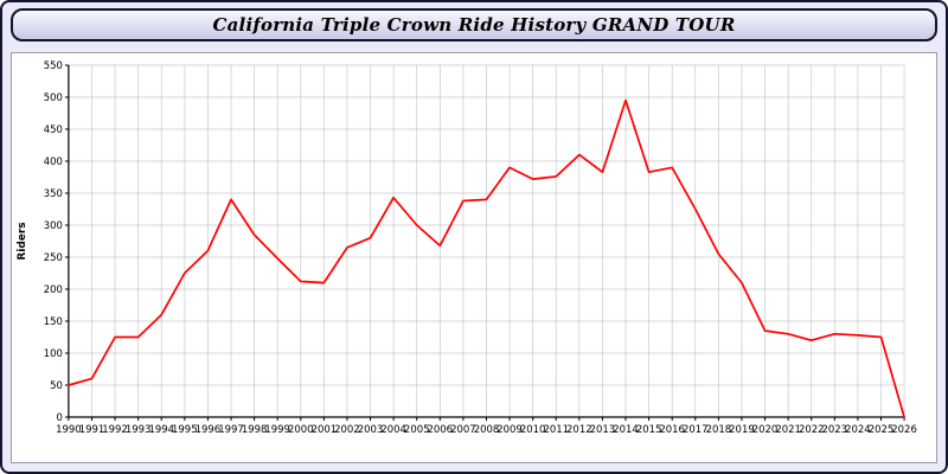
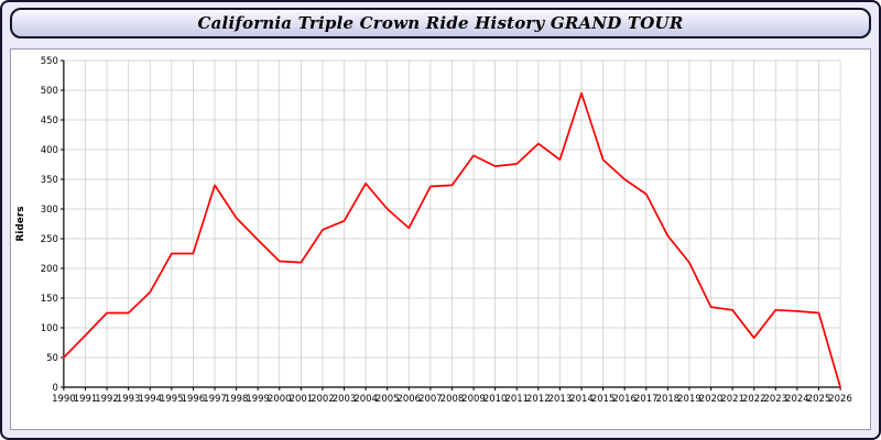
1991: 60 -> 90
1996: 260 -> 220
2016: 390 -> 350
2022: 120 -> 80
